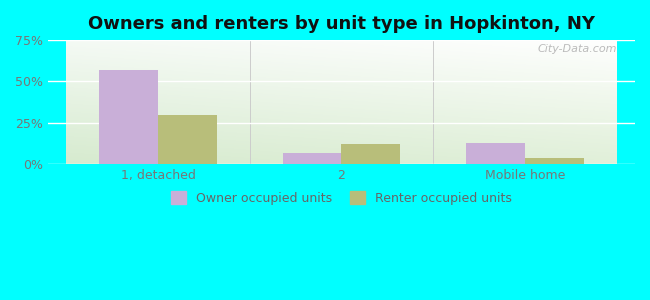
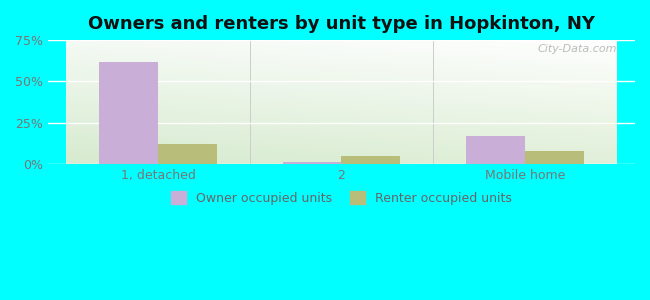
Owner occupied units/1, detached: 57% -> 62%
Renter occupied units/1, detached: 30% -> 12%
Owner occupied units/2: 7% -> 2%
Renter occupied units/2: 12% -> 5%
Owner occupied units/Mobile home: 13% -> 17%
Renter occupied units/Mobile home: 4% -> 8%
